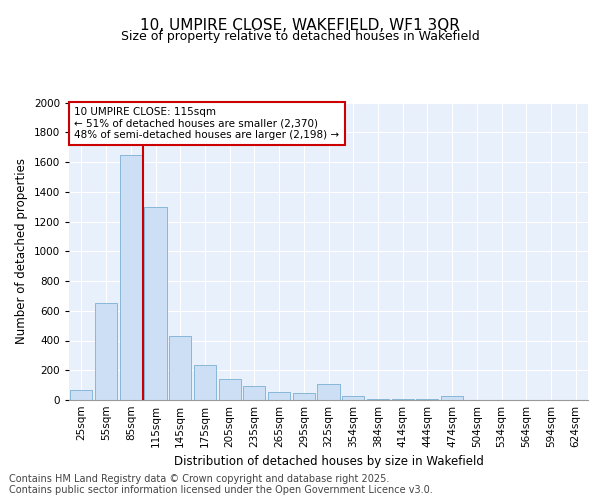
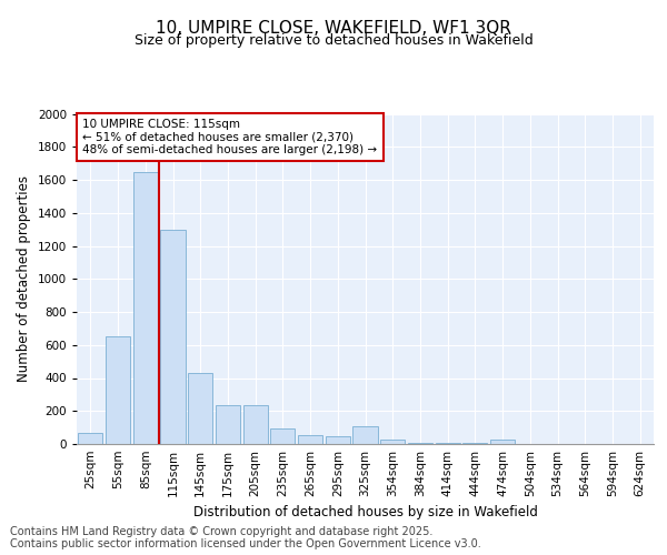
205sqm: 140 -> 240
